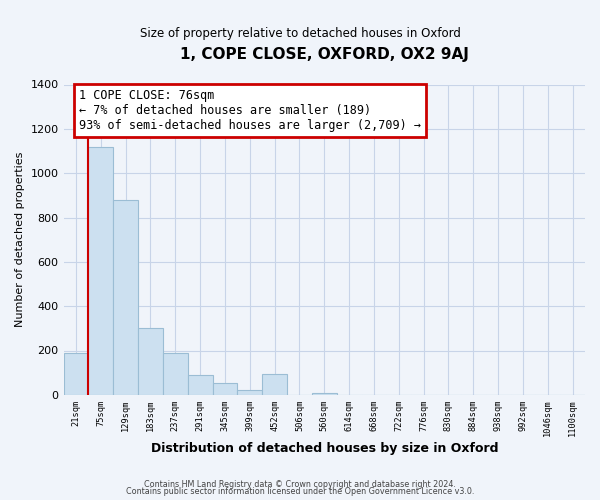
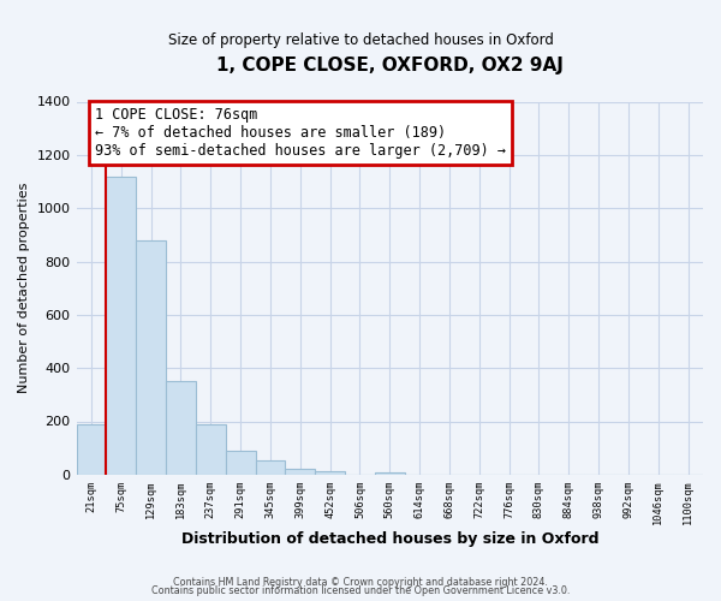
183sqm: 300 -> 350
452sqm: 95 -> 15
